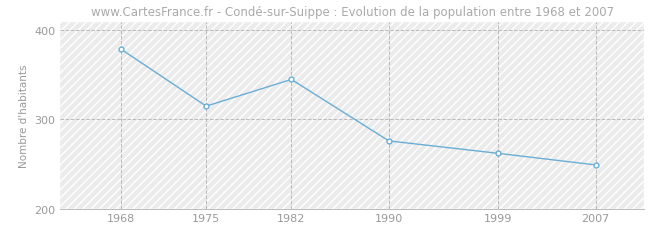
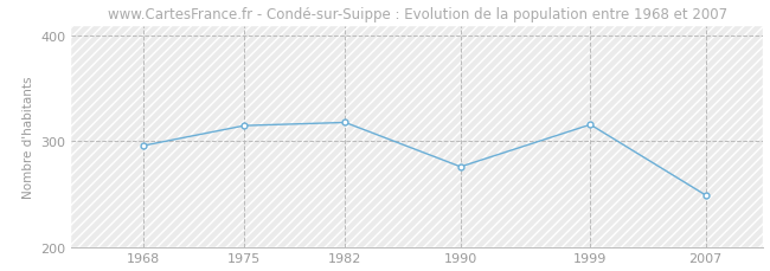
1968: 379 -> 296
1982: 345 -> 318
1999: 262 -> 316
